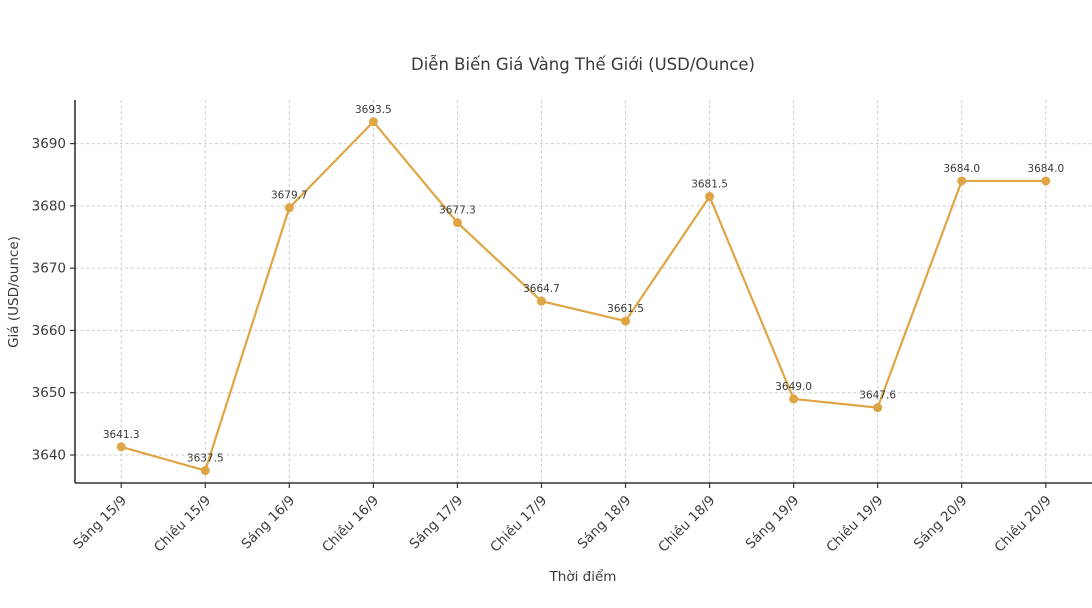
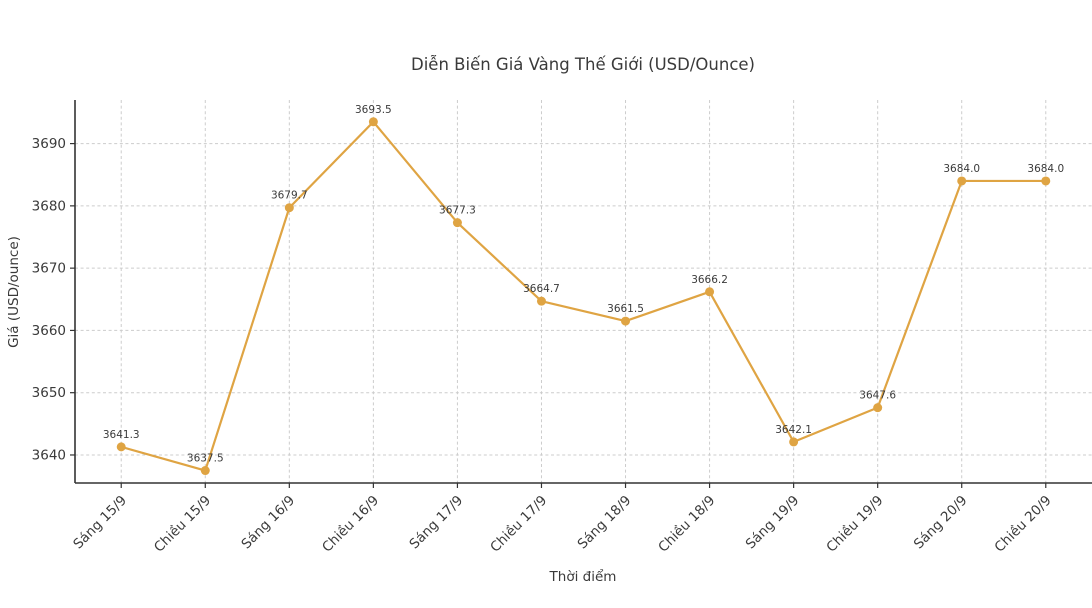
Chiều 18/9: 3681.5 -> 3666.2
Sáng 19/9: 3649.0 -> 3642.1
